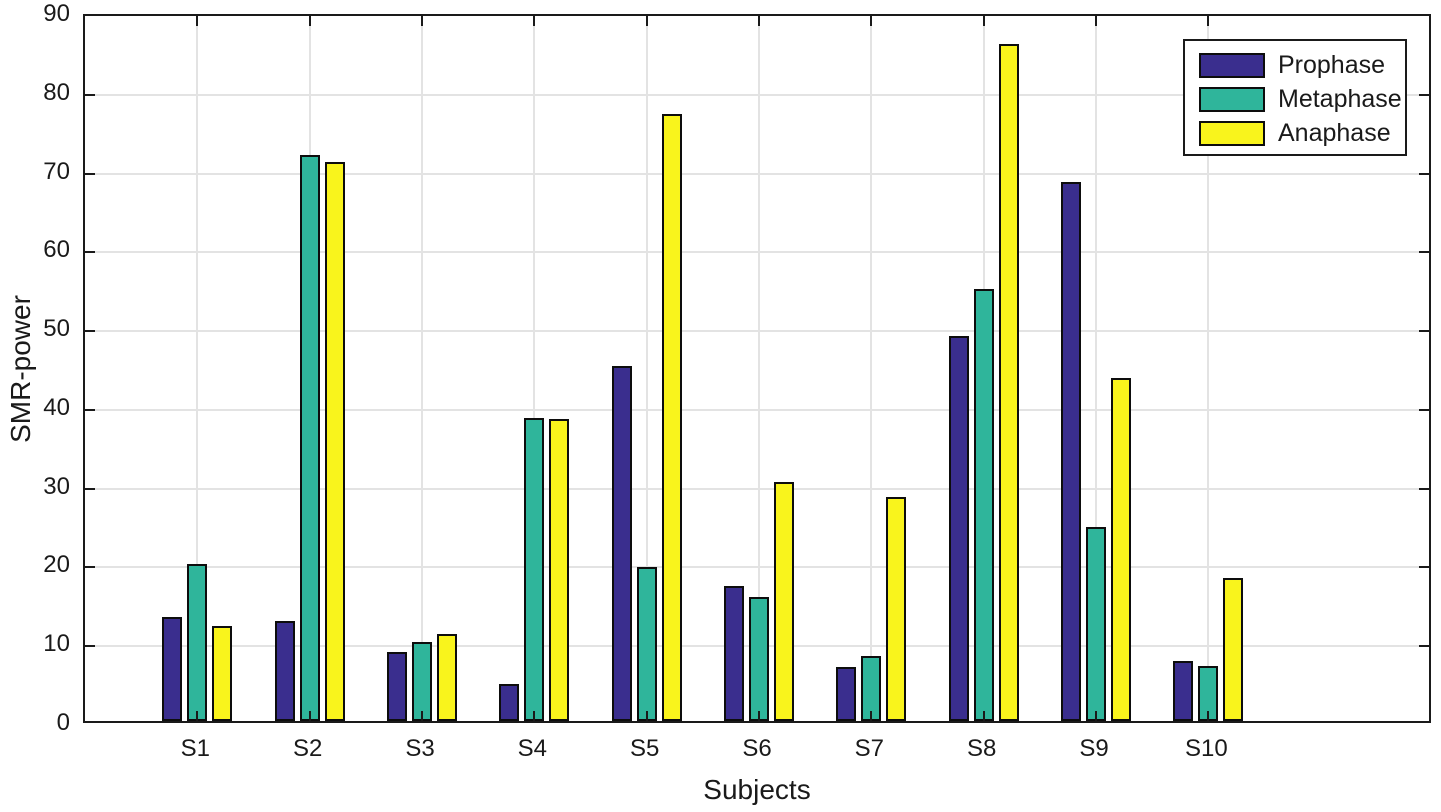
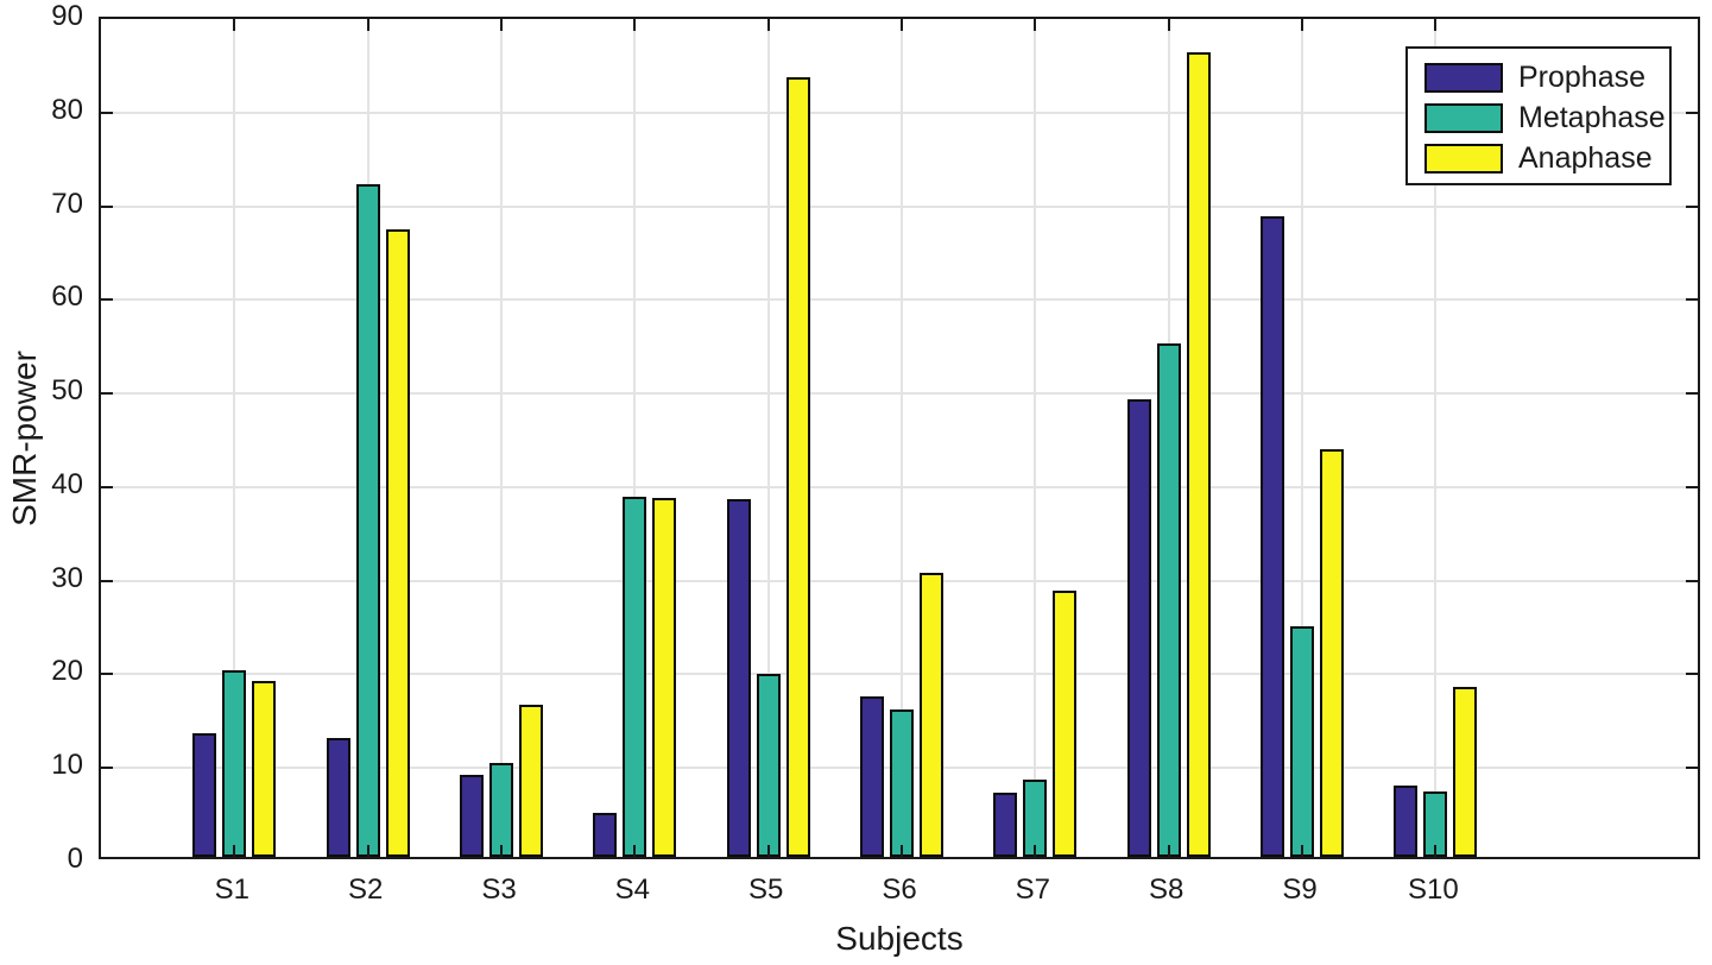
Anaphase/S1: 12 -> 19
Anaphase/S2: 71 -> 67
Anaphase/S3: 11 -> 16
Prophase/S5: 45 -> 38
Anaphase/S5: 77 -> 83
